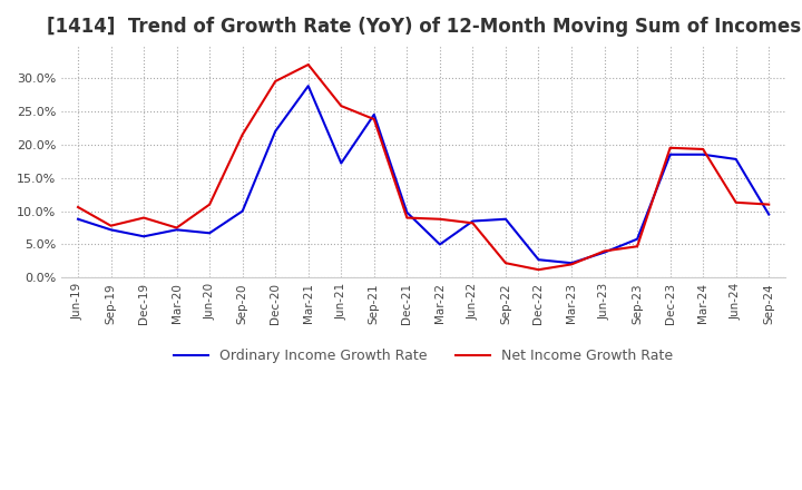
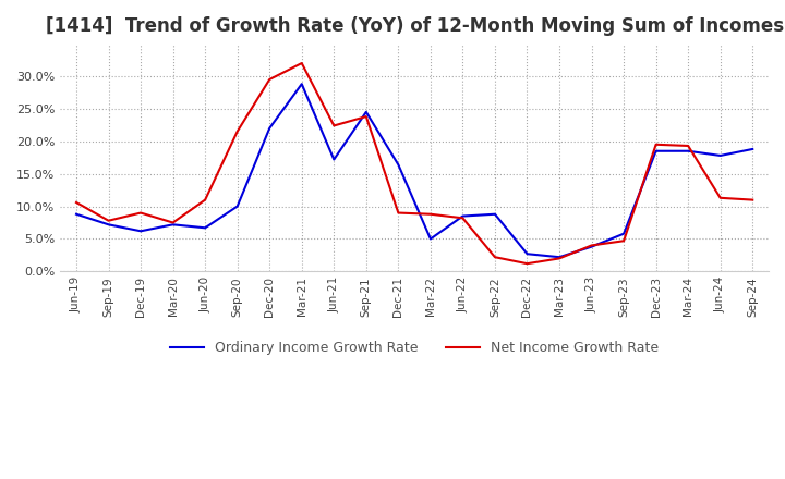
Net Income Growth Rate/Jun-21: 25.8% -> 22.4%
Ordinary Income Growth Rate/Dec-21: 9.8% -> 16.4%
Ordinary Income Growth Rate/Sep-24: 9.5% -> 18.8%
